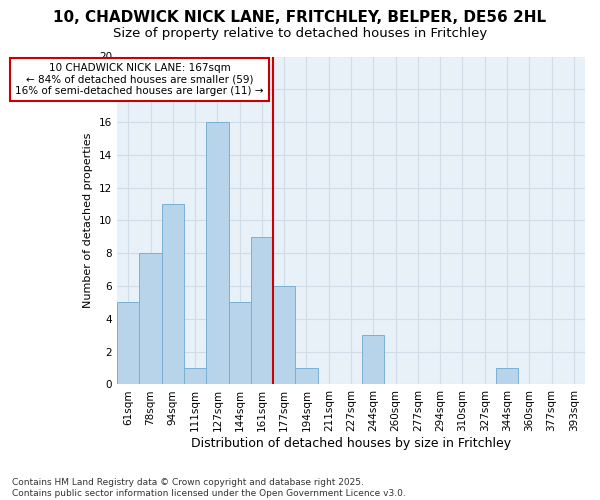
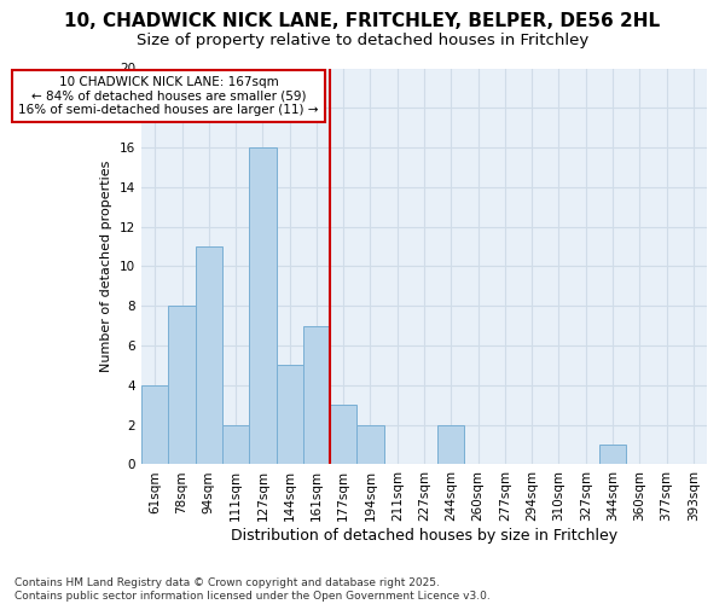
61sqm: 5 -> 4
111sqm: 1 -> 2
161sqm: 9 -> 7
177sqm: 6 -> 3
194sqm: 1 -> 2
244sqm: 3 -> 2
